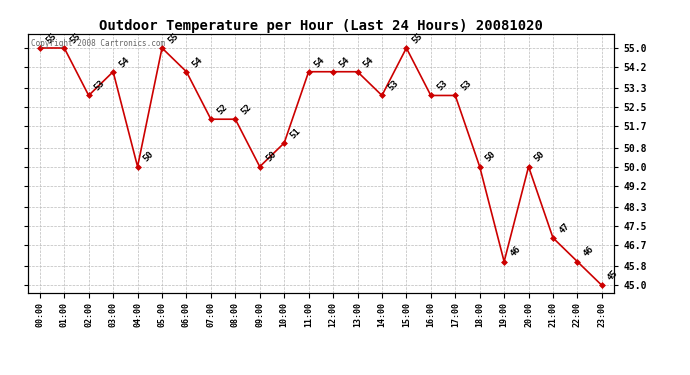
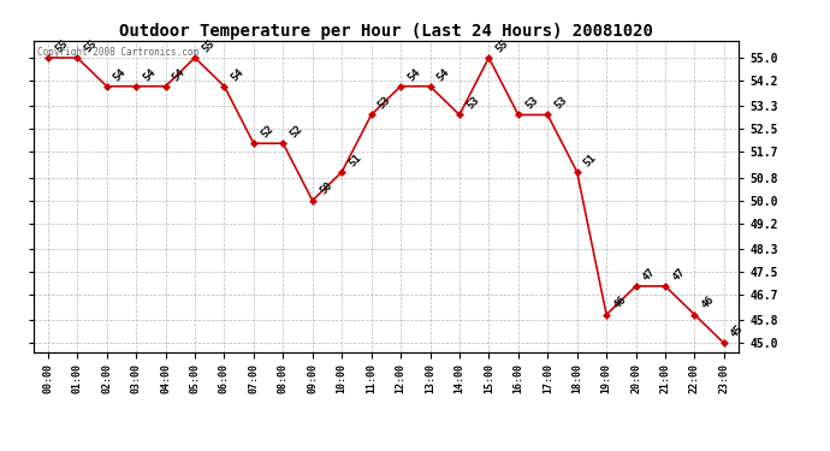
02:00: 53 -> 54
04:00: 50 -> 54
11:00: 54 -> 53
18:00: 50 -> 51
20:00: 50 -> 47
